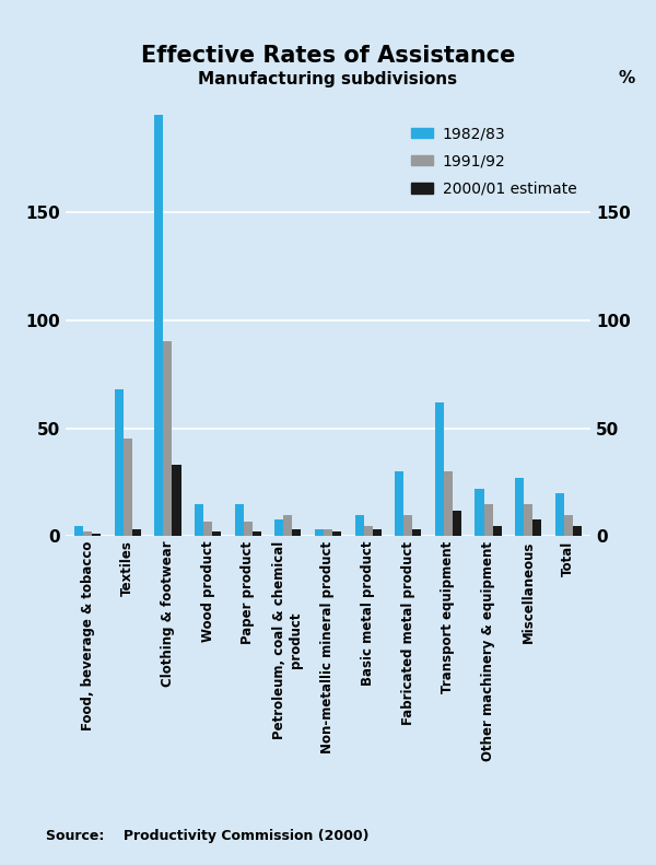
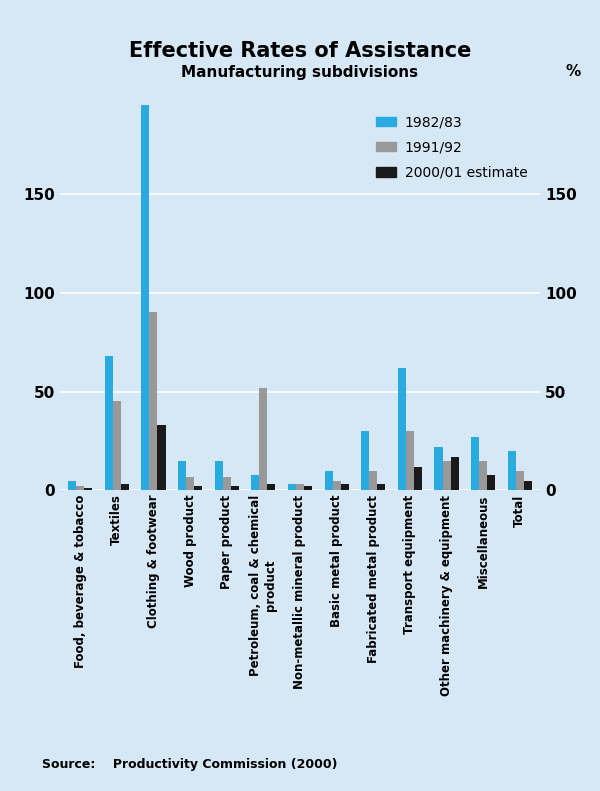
1991/92/Petroleum, coal & chemical product: 10 -> 52
2000/01 estimate/Other machinery & equipment: 5 -> 17
